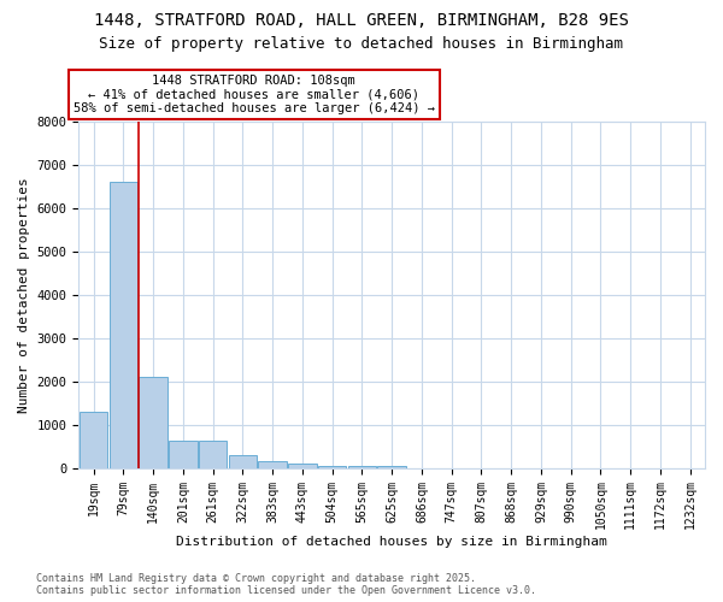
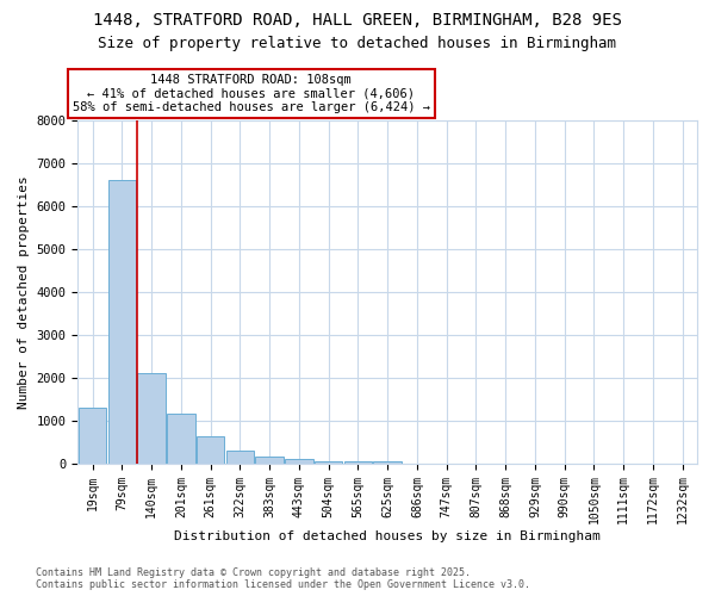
201sqm: 620 -> 1150
